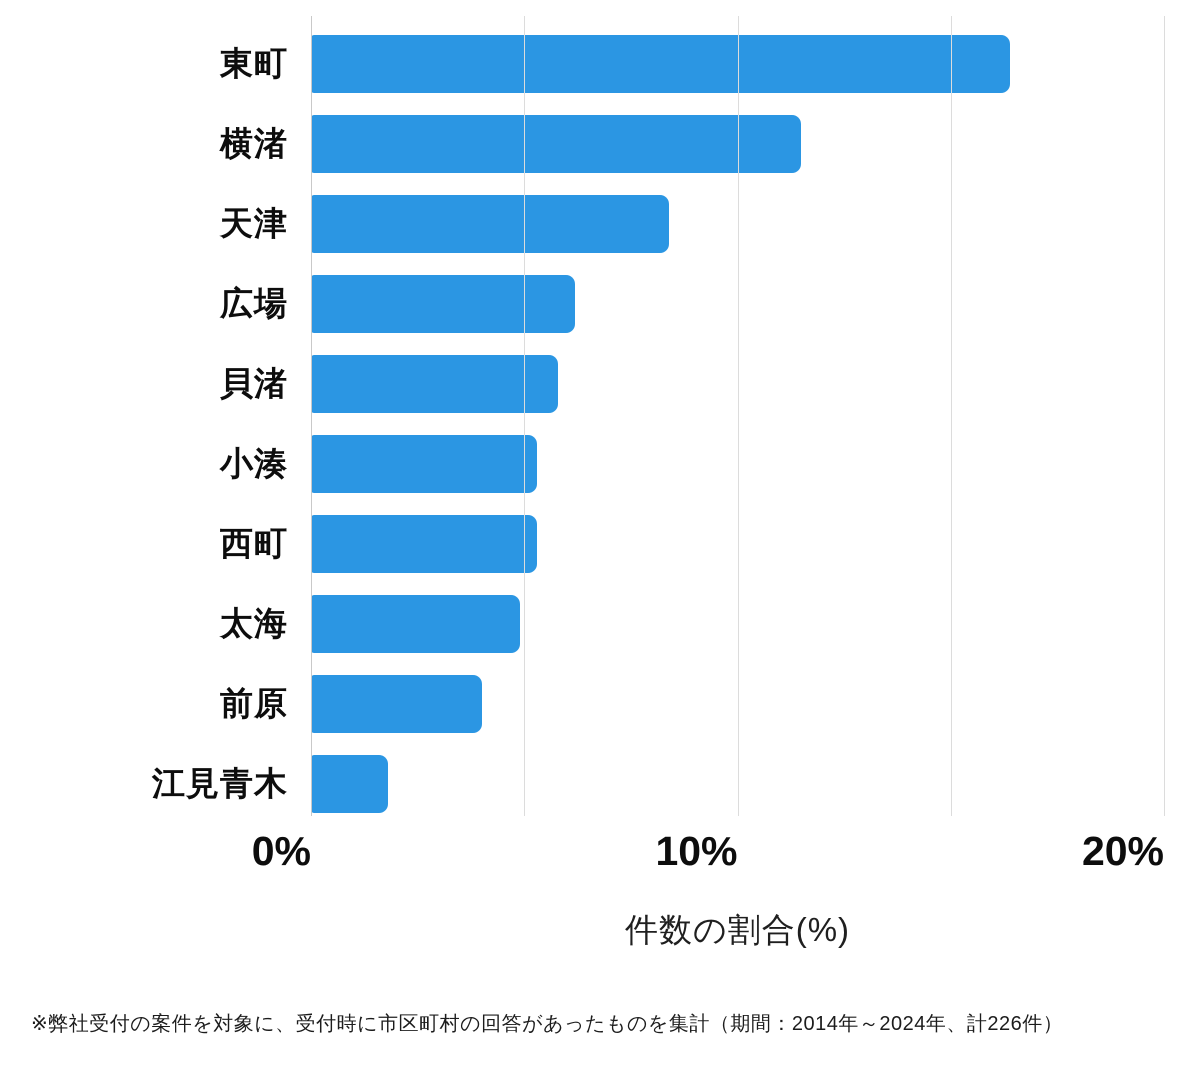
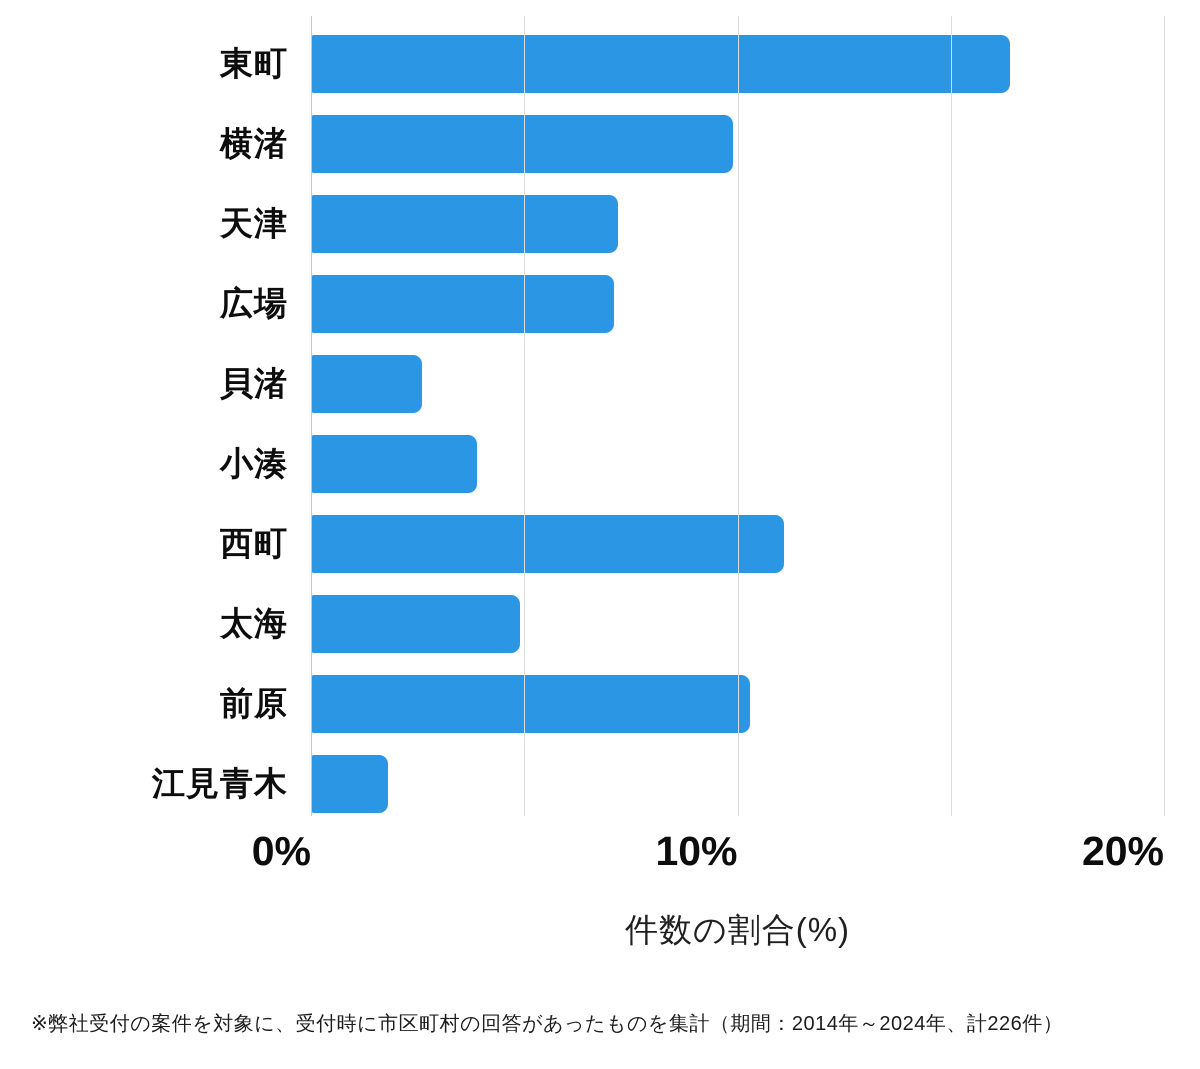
横渚: 11.5% -> 9.9%
天津: 8.4% -> 7.2%
広場: 6.2% -> 7.1%
貝渚: 5.8% -> 2.6%
小湊: 5.3% -> 3.9%
西町: 5.3% -> 11.1%
前原: 4.0% -> 10.3%
